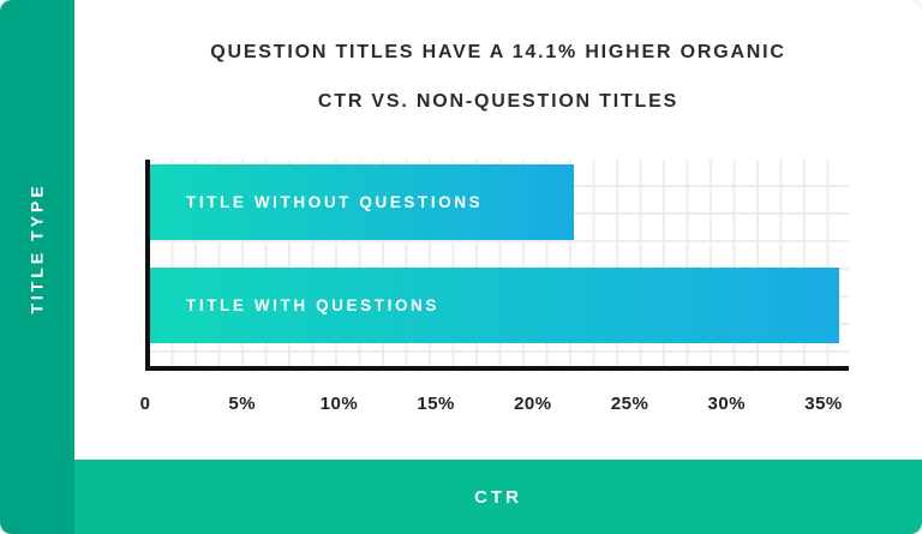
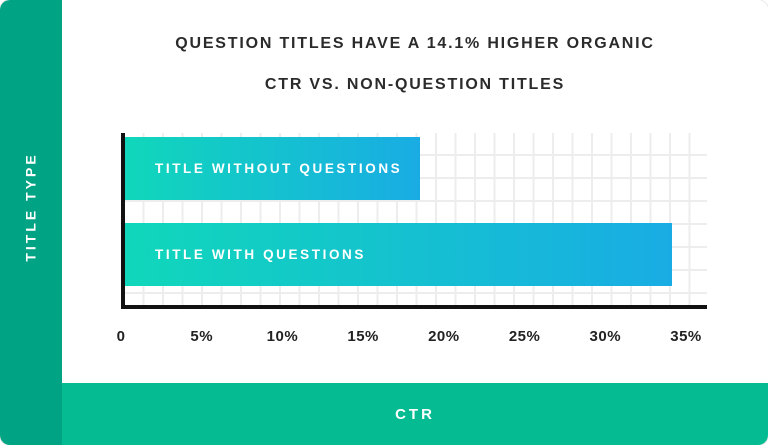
TITLE WITHOUT QUESTIONS: 22.0% -> 18.4%
TITLE WITH QUESTIONS: 35.8% -> 34.1%
